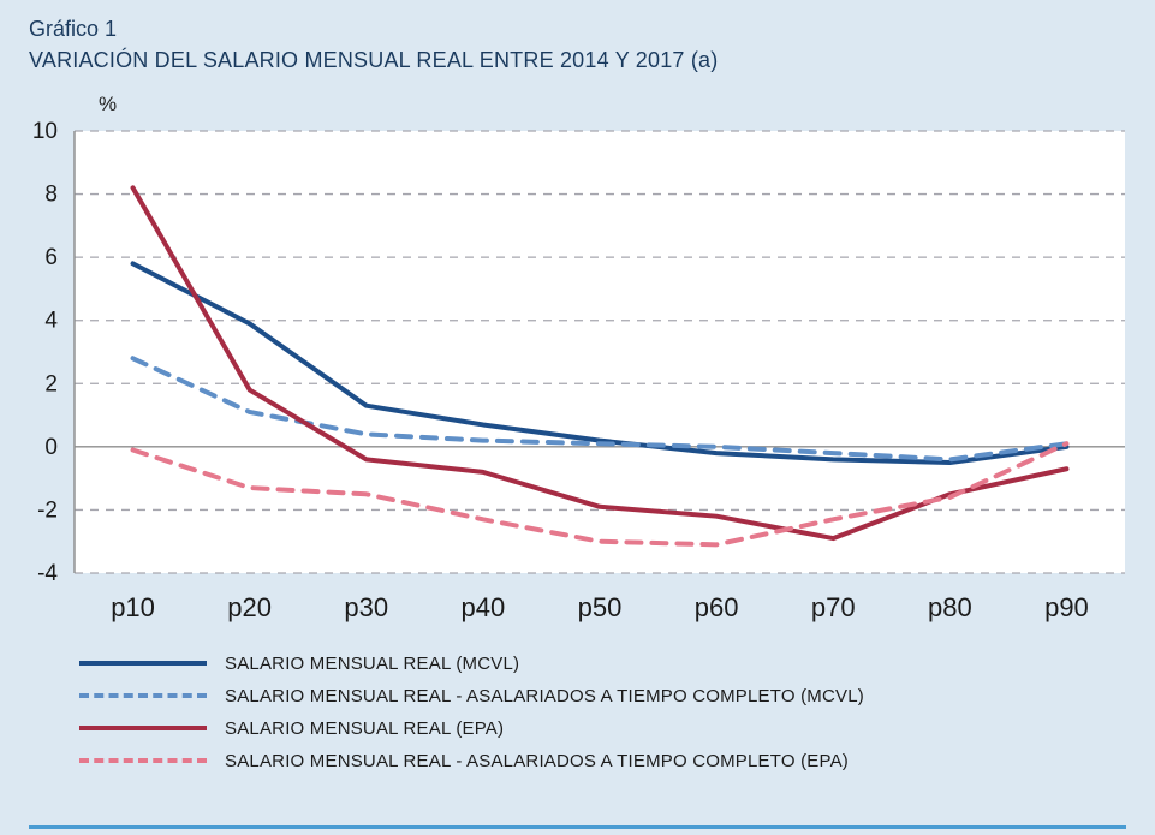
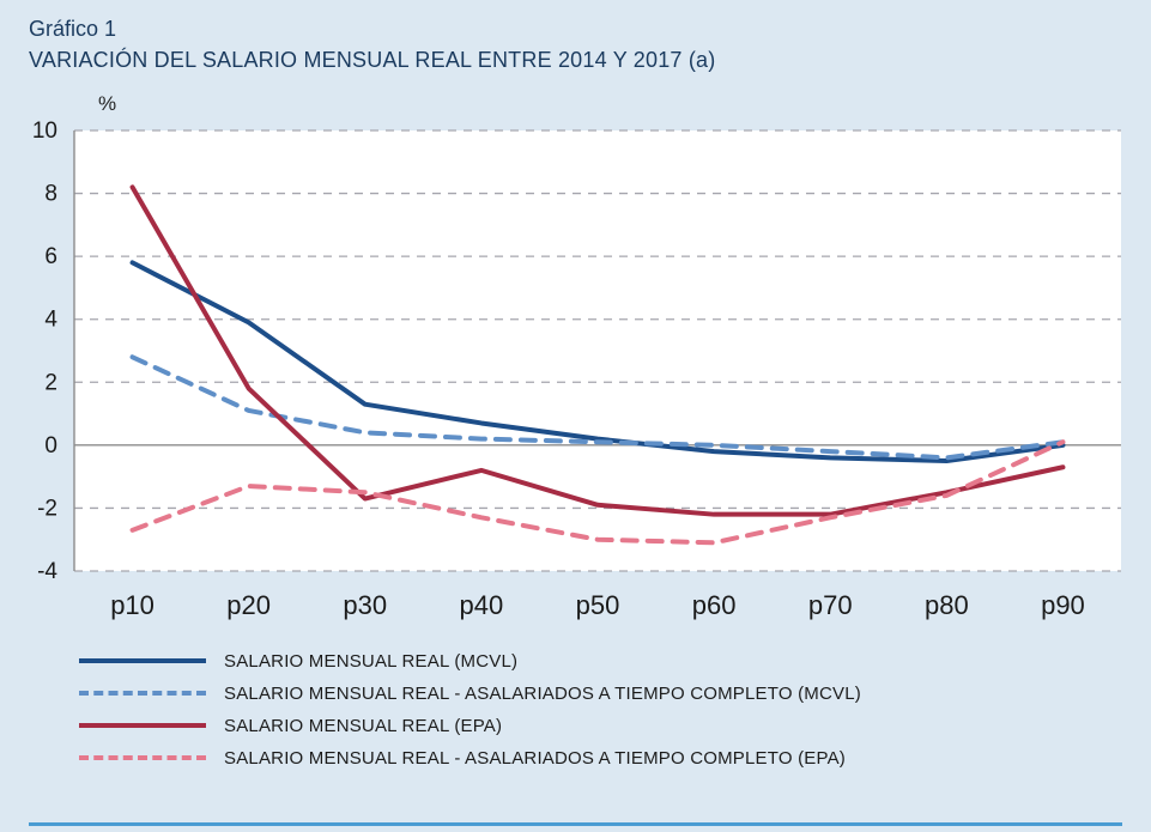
SALARIO MENSUAL REAL - ASALARIADOS A TIEMPO COMPLETO (EPA)/p10: -0.1 -> -2.7
SALARIO MENSUAL REAL (EPA)/p30: -0.4 -> -1.7
SALARIO MENSUAL REAL (EPA)/p70: -2.9 -> -2.2
